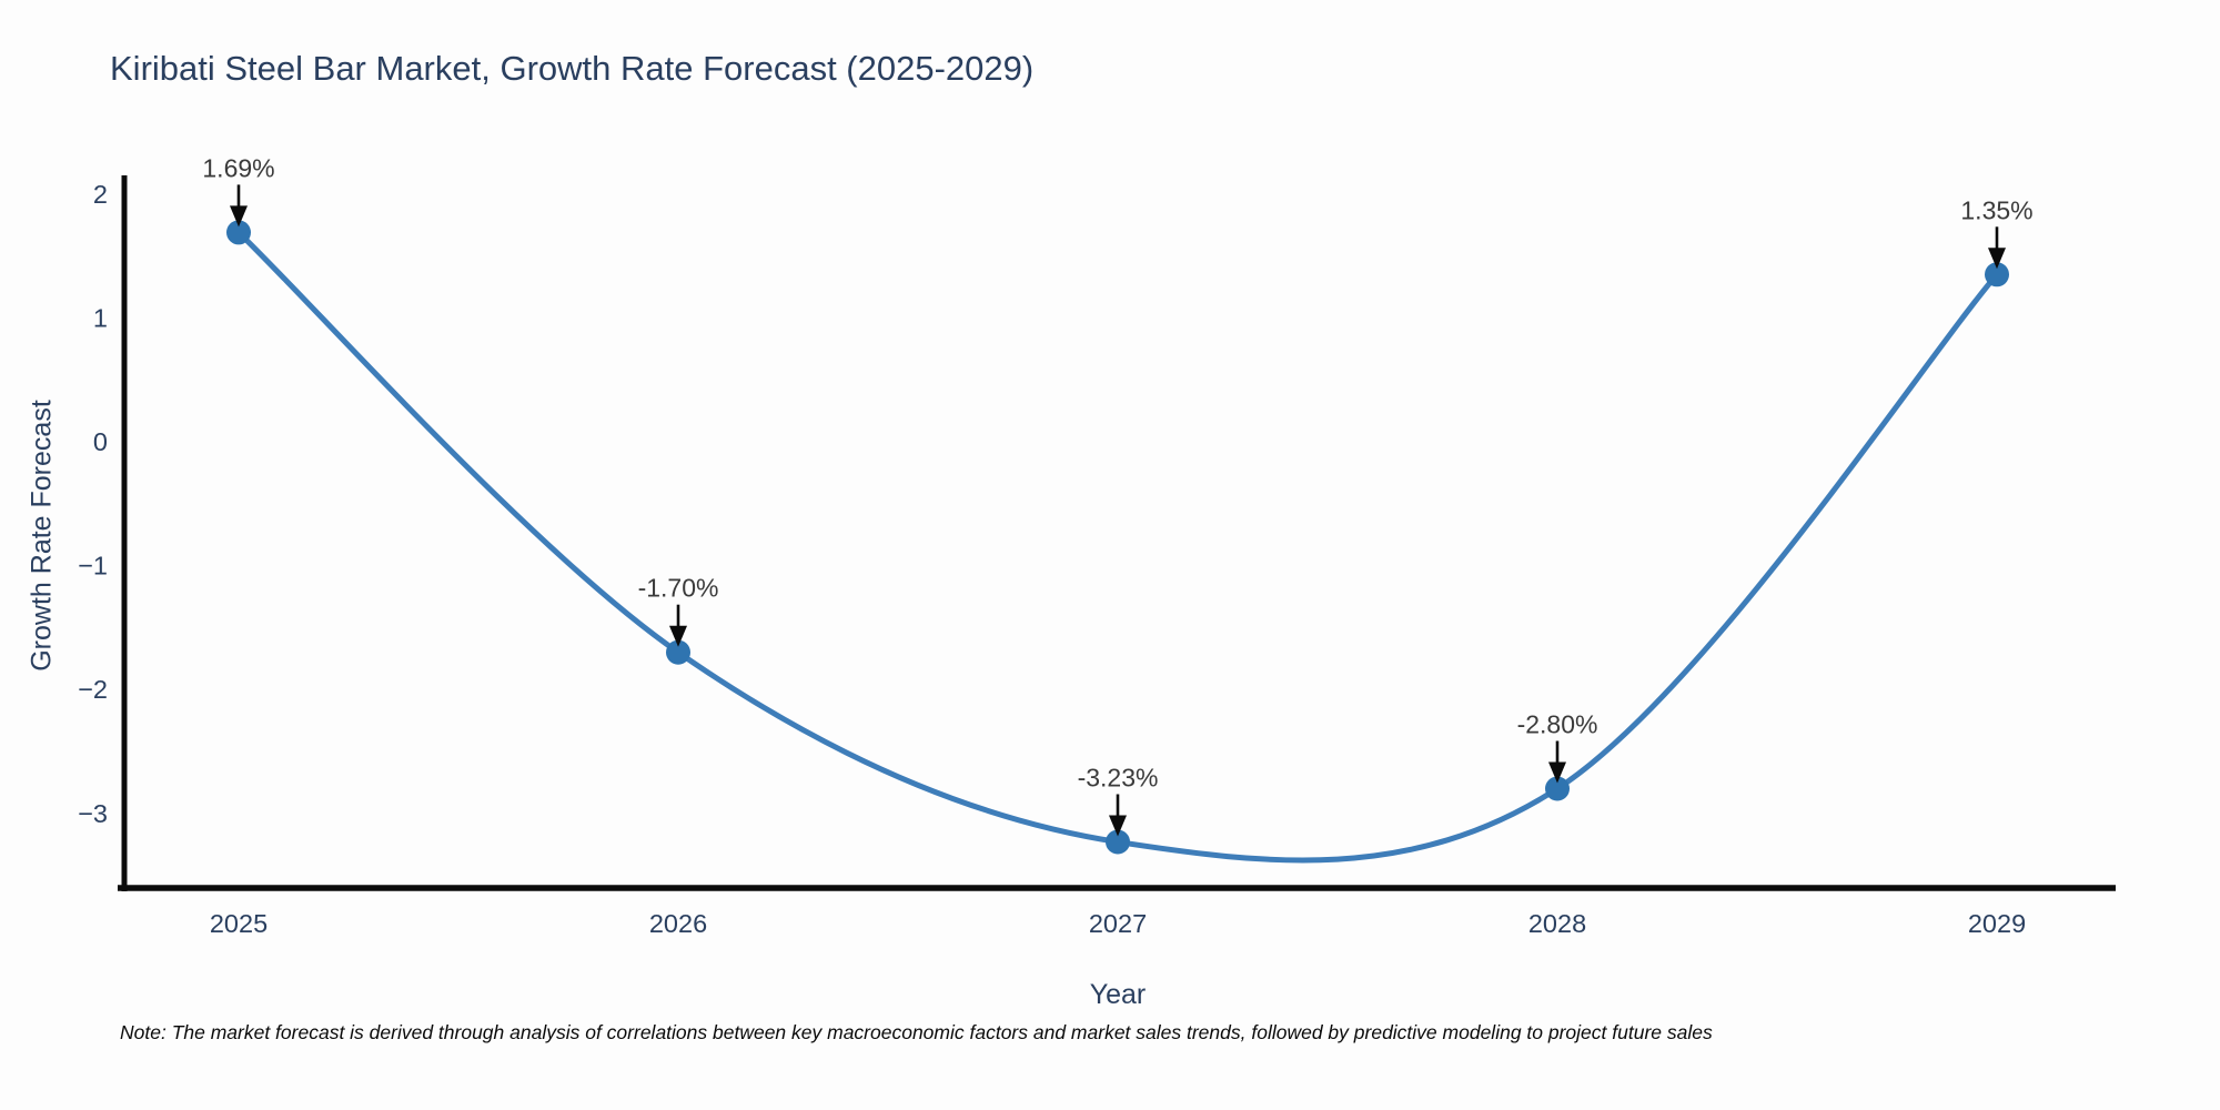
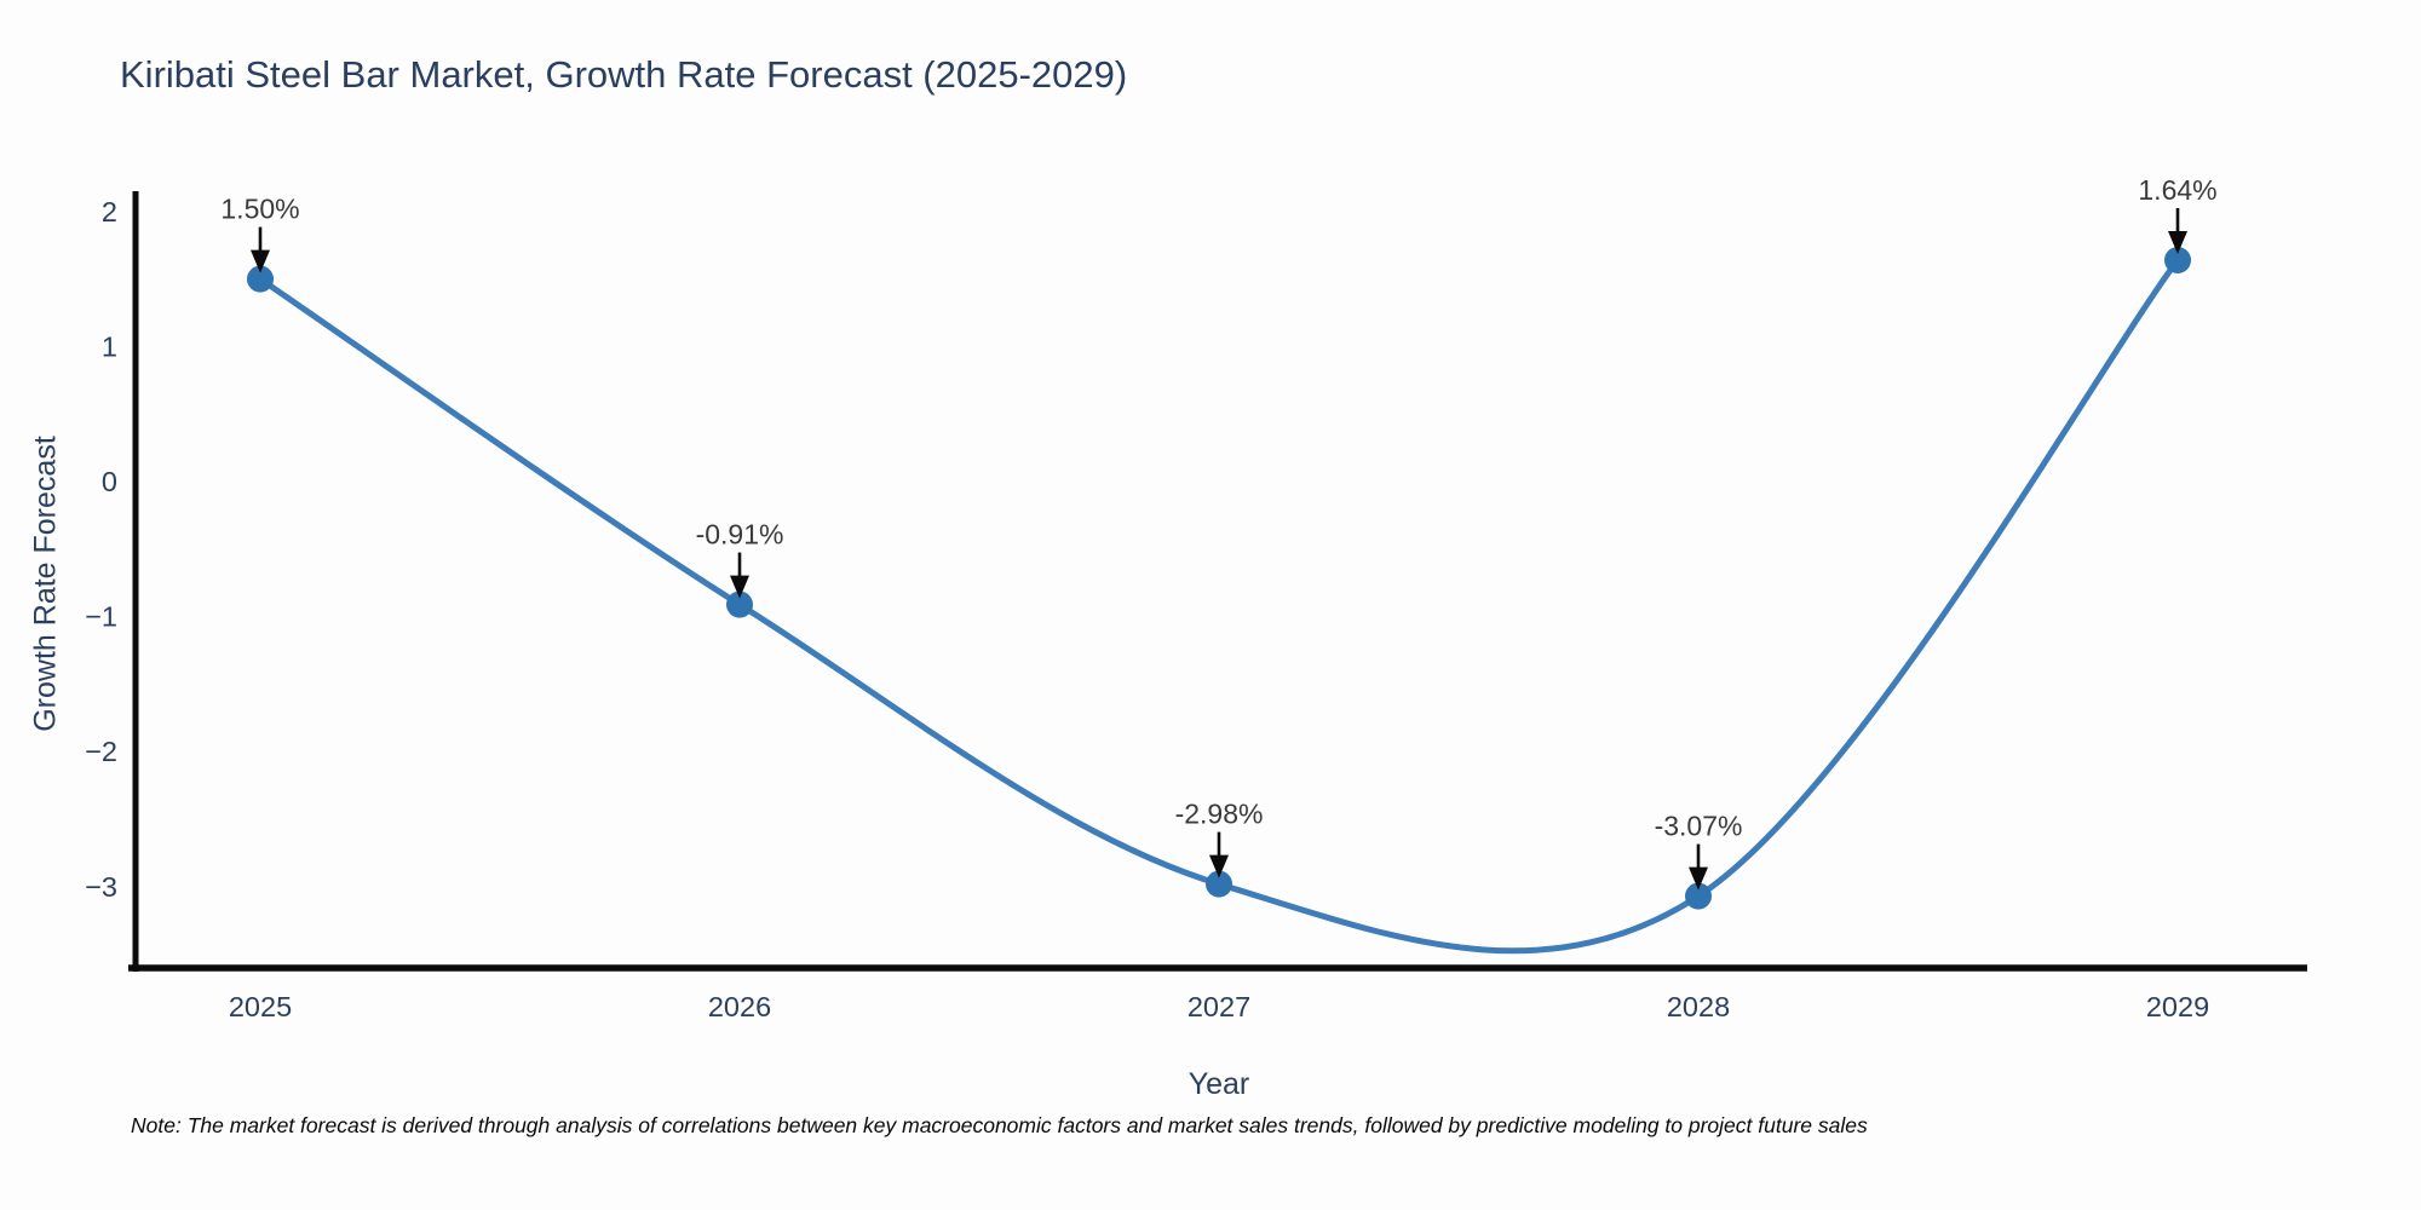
2025: 1.69% -> 1.50%
2026: -1.70% -> -0.91%
2027: -3.23% -> -2.98%
2028: -2.80% -> -3.07%
2029: 1.35% -> 1.64%
